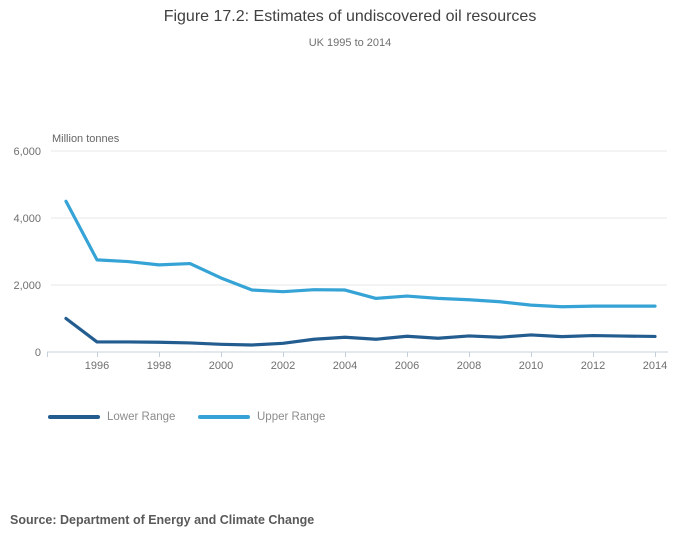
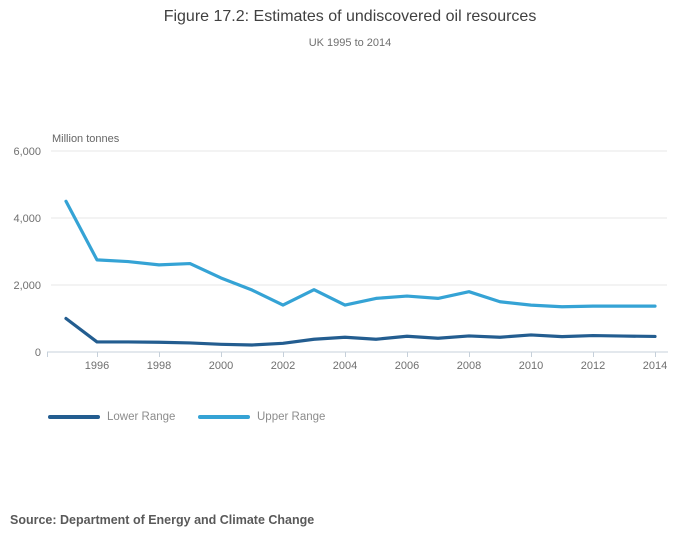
Upper Range/2002: 1800 -> 1400
Upper Range/2004: 1800 -> 1400
Upper Range/2008: 1600 -> 1800
